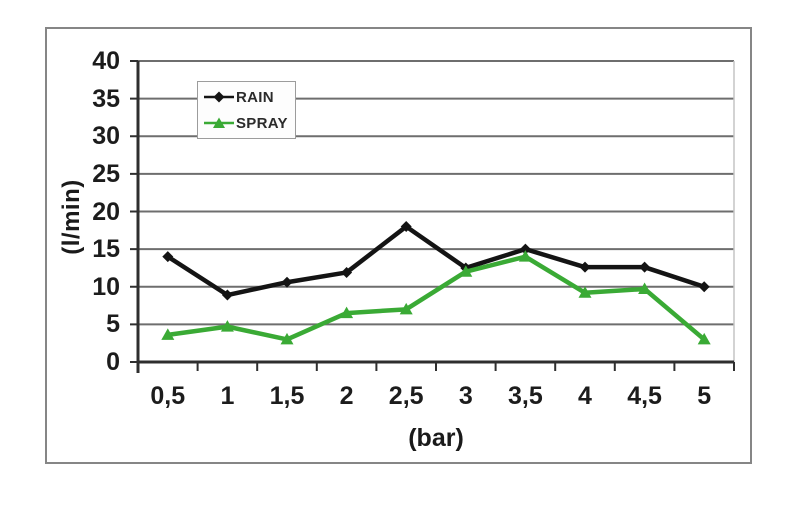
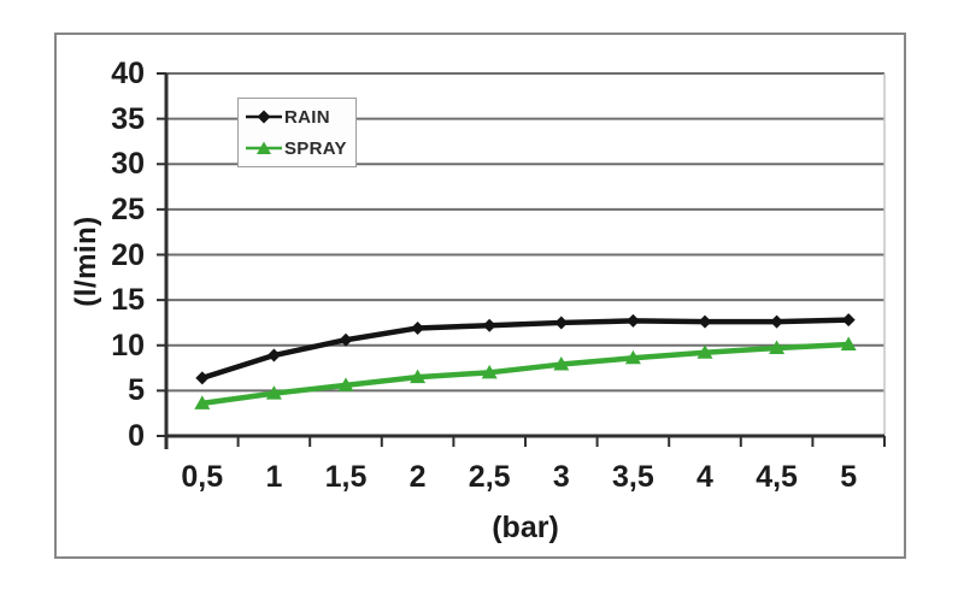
RAIN/0,5: 14 -> 6
SPRAY/1,5: 3 -> 6
RAIN/2,5: 18 -> 12
SPRAY/3: 12 -> 8
RAIN/3,5: 15 -> 13
SPRAY/3,5: 14 -> 9
RAIN/5: 10 -> 13
SPRAY/5: 3 -> 10
